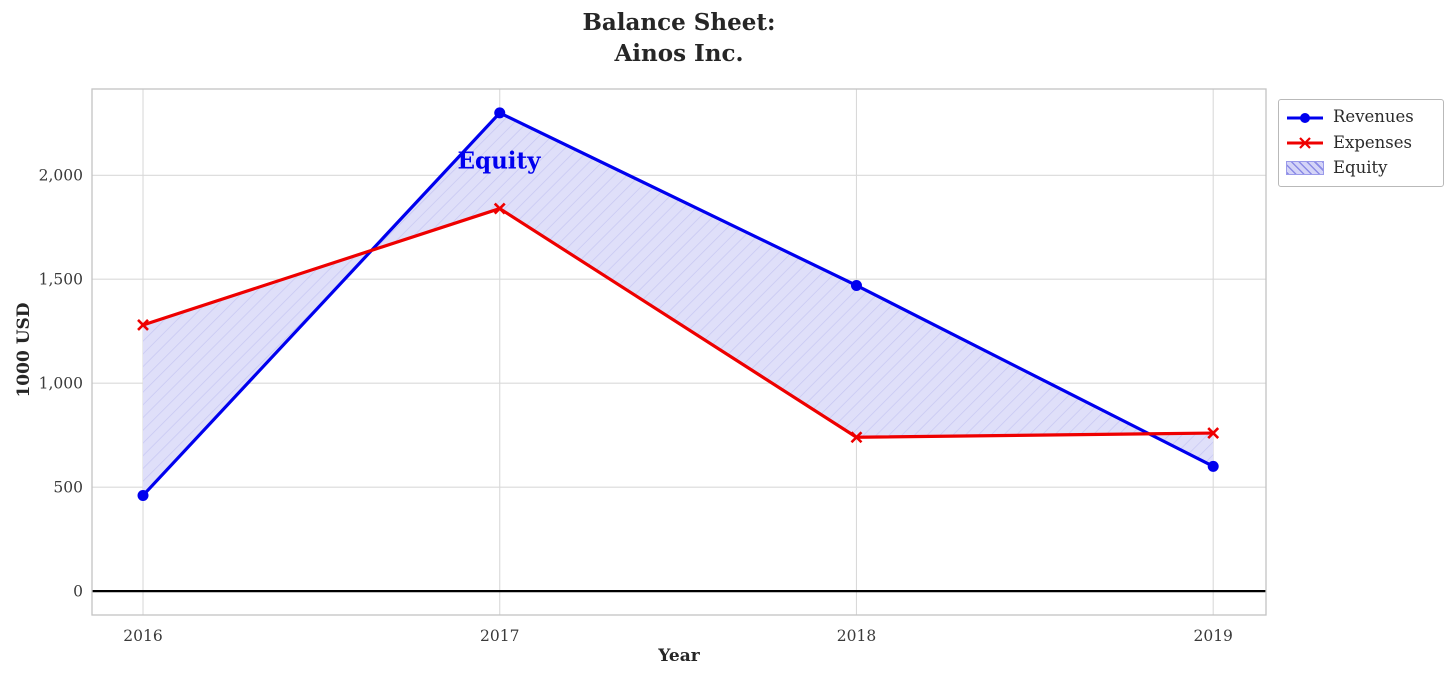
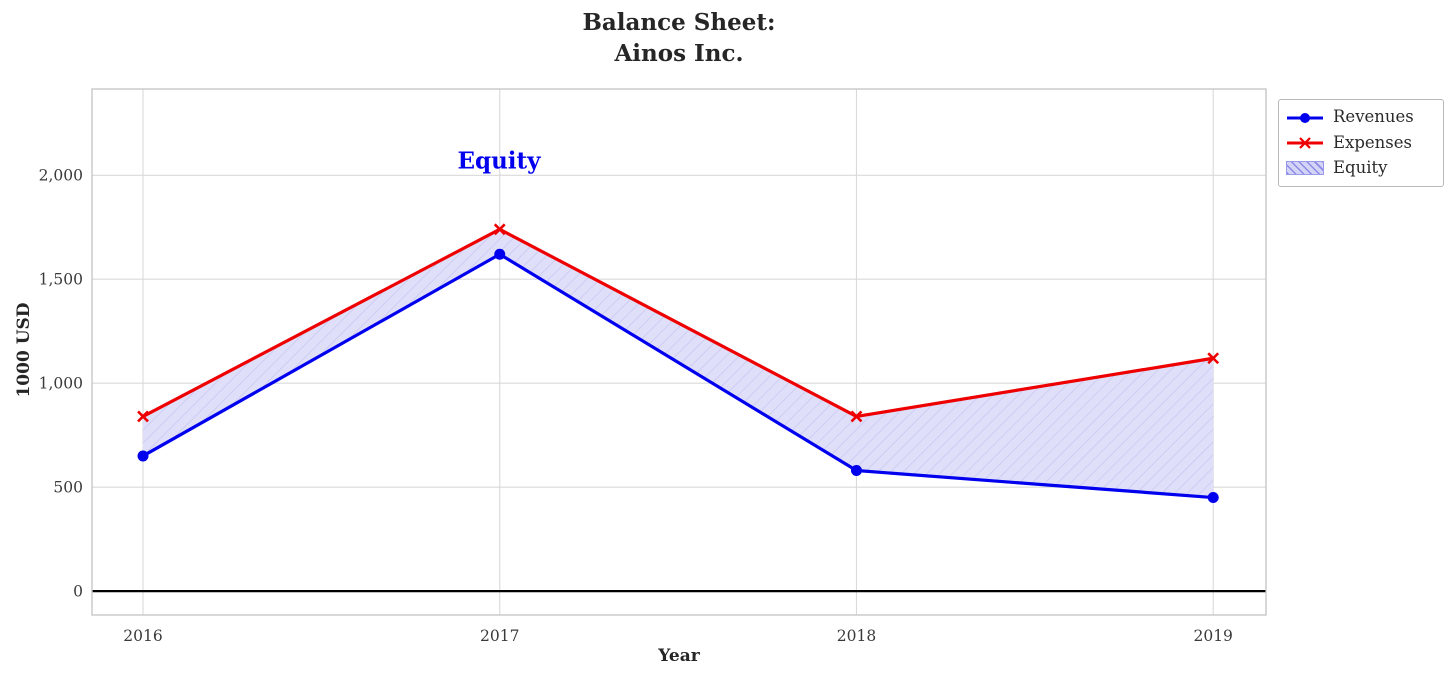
Revenues/2016: 460 -> 650
Expenses/2016: 1280 -> 840
Revenues/2017: 2300 -> 1620
Expenses/2017: 1840 -> 1740
Revenues/2018: 1470 -> 580
Expenses/2018: 740 -> 840
Revenues/2019: 600 -> 450
Expenses/2019: 760 -> 1120
